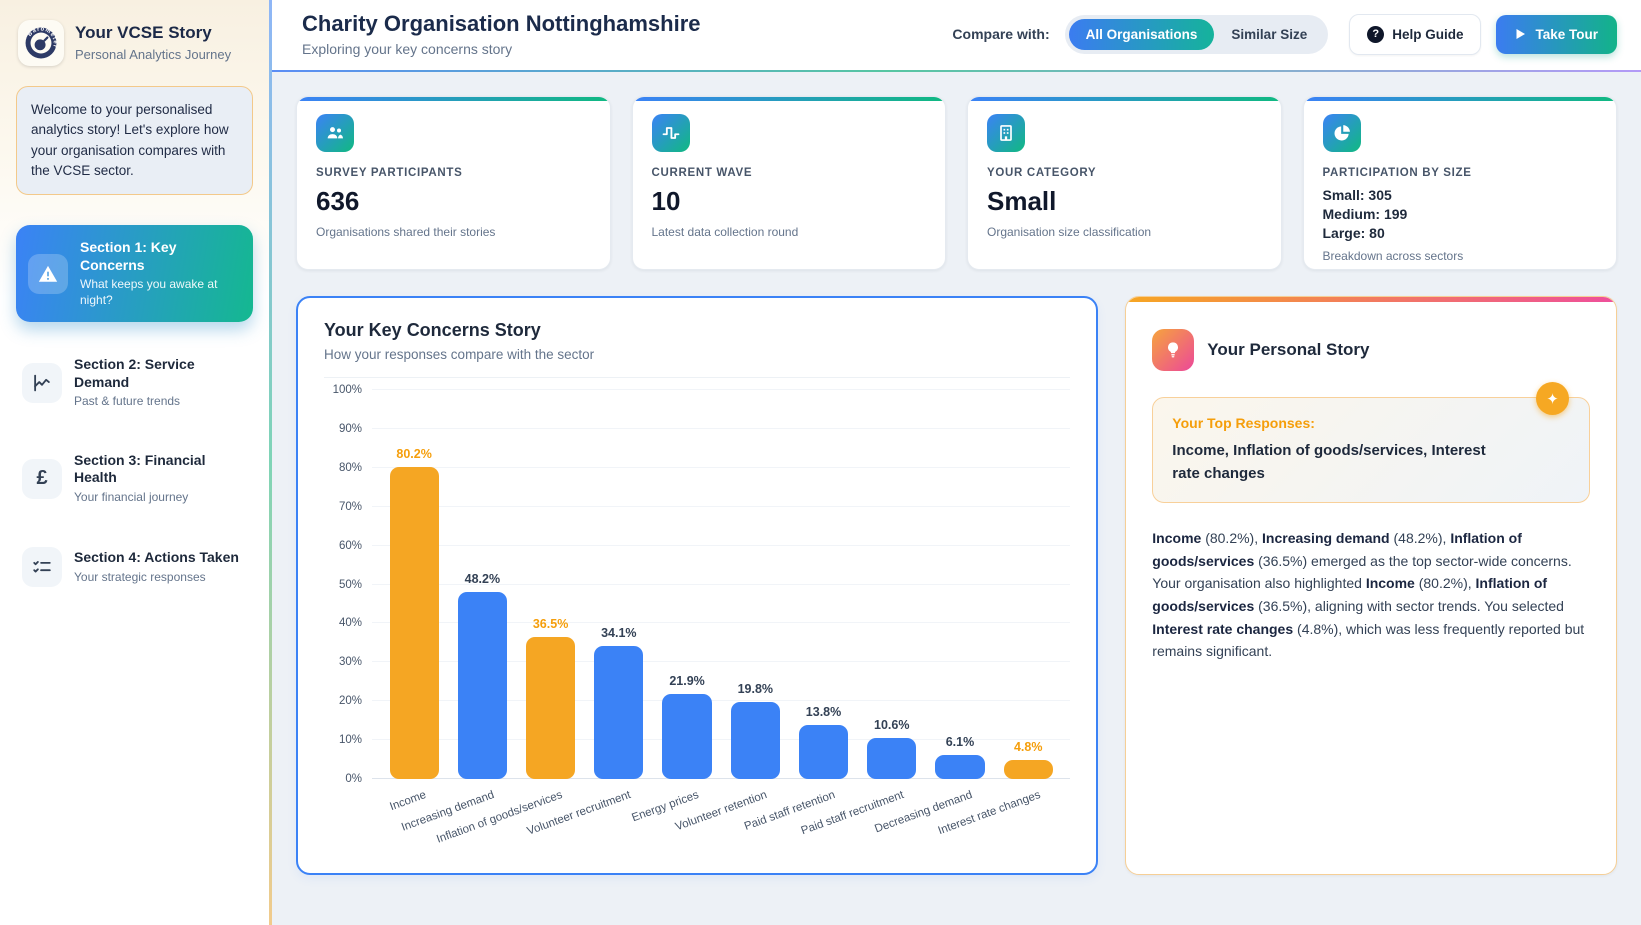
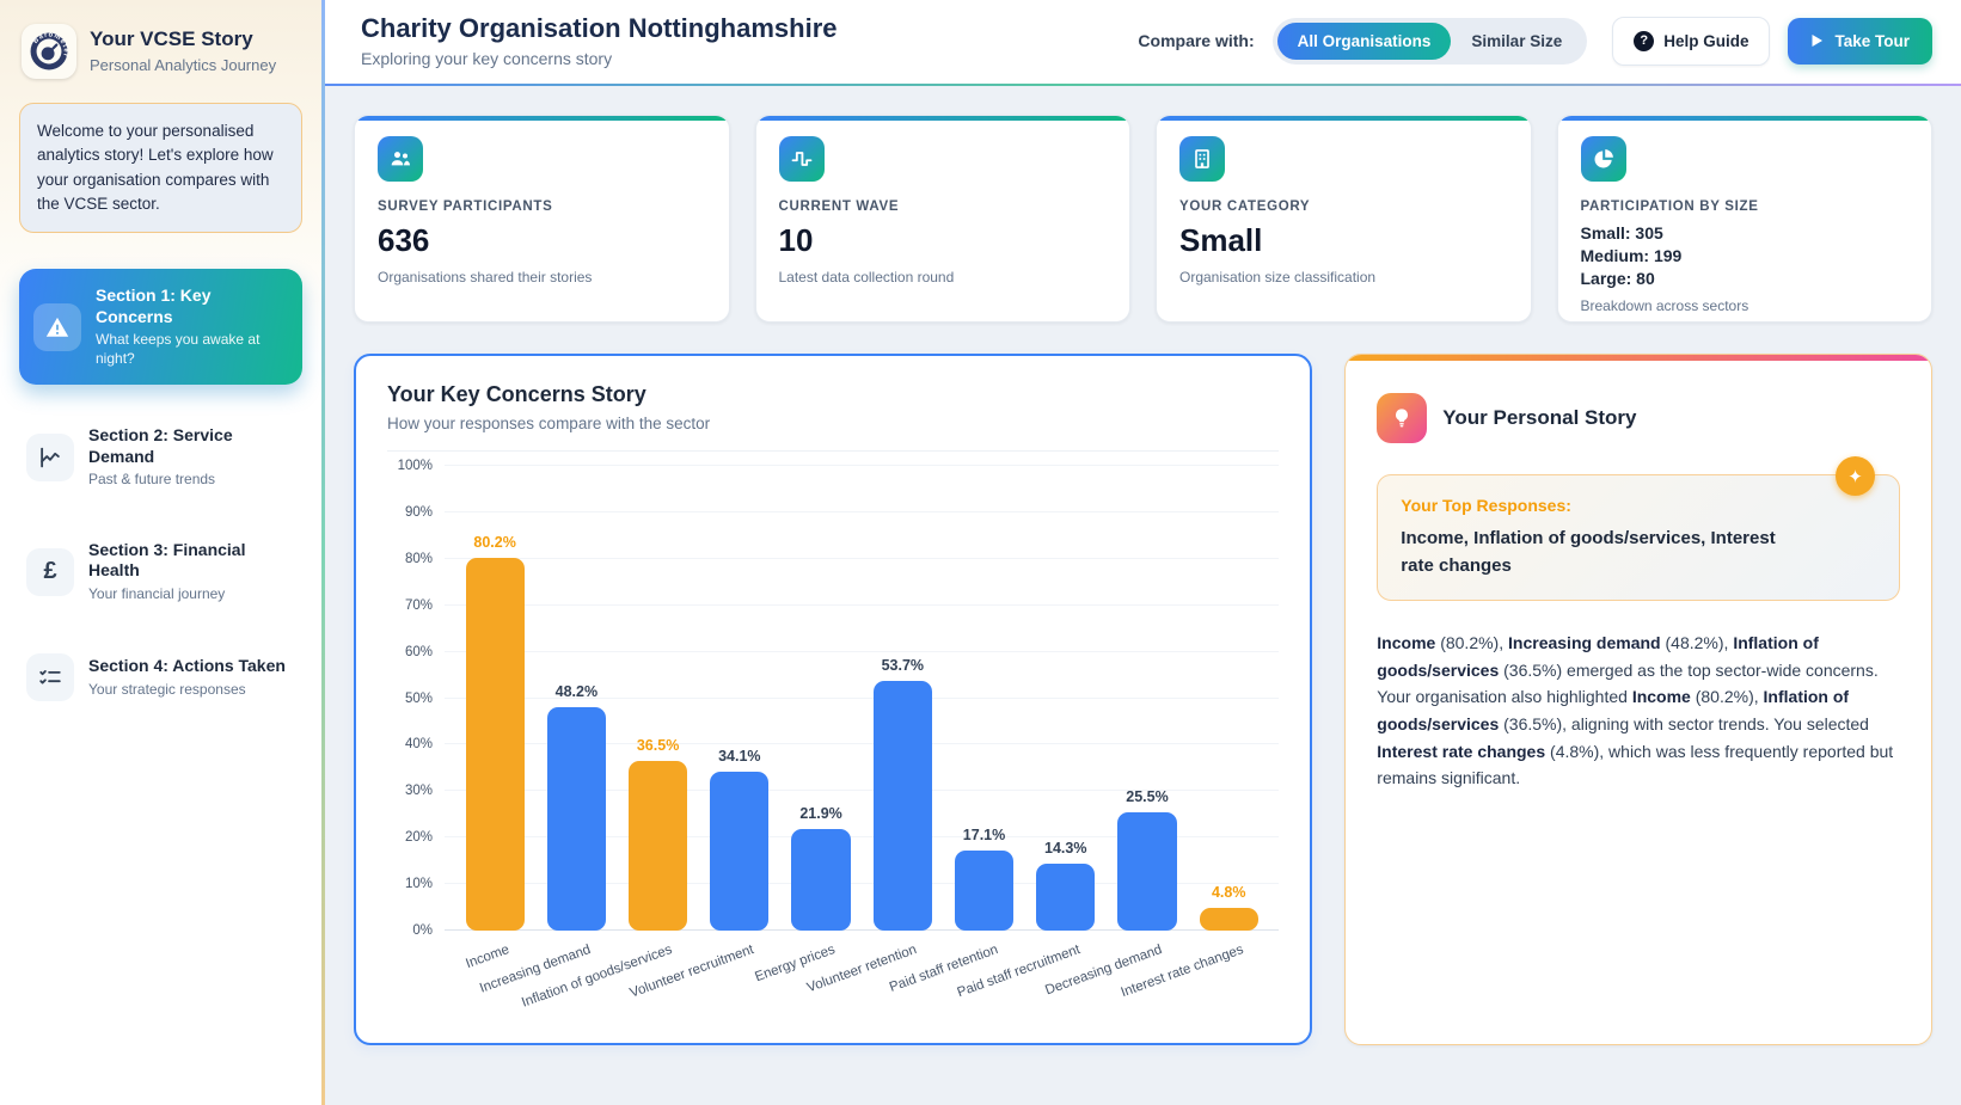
Volunteer retention: 19.8% -> 53.7%
Paid staff retention: 13.8% -> 17.1%
Paid staff recruitment: 10.6% -> 14.3%
Decreasing demand: 6.1% -> 25.5%
